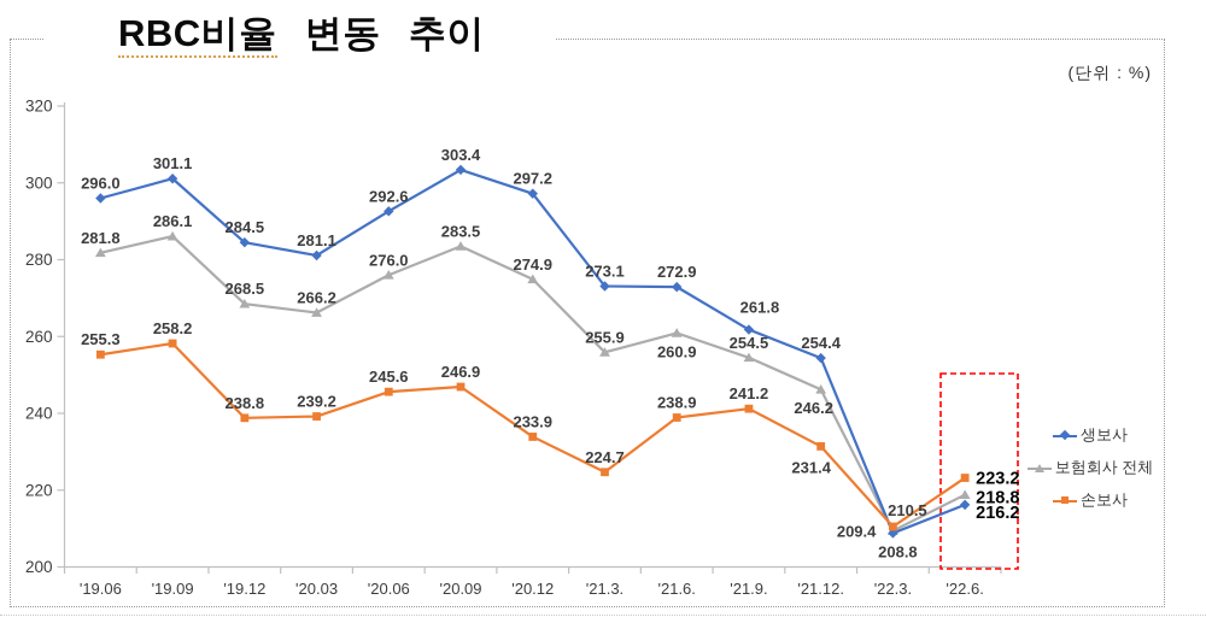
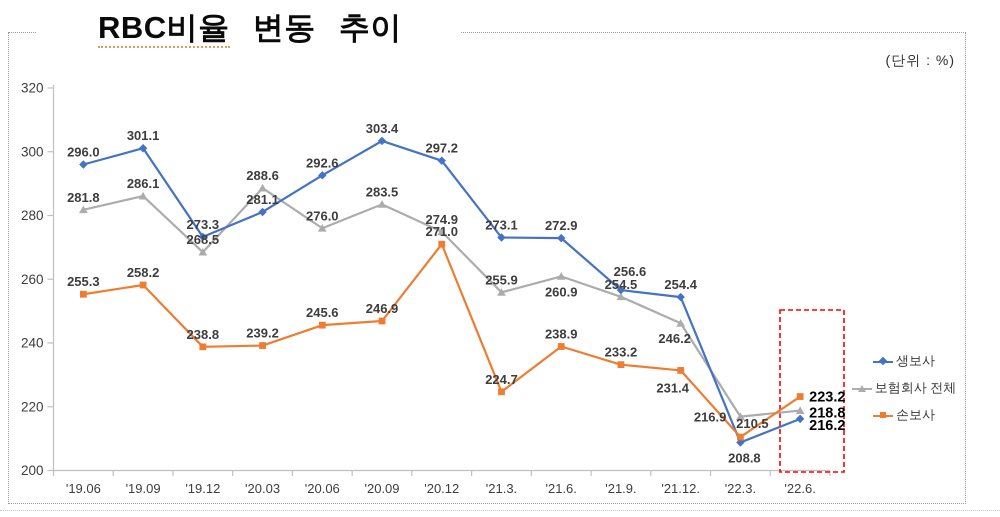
생보사/'19.12: 284.5 -> 273.3
보험회사 전체/'20.03: 266.2 -> 288.6
손보사/'20.12: 233.9 -> 271.0
생보사/'21.9.: 261.8 -> 256.6
손보사/'21.9.: 241.2 -> 233.2
보험회사 전체/'22.3.: 209.4 -> 216.9
